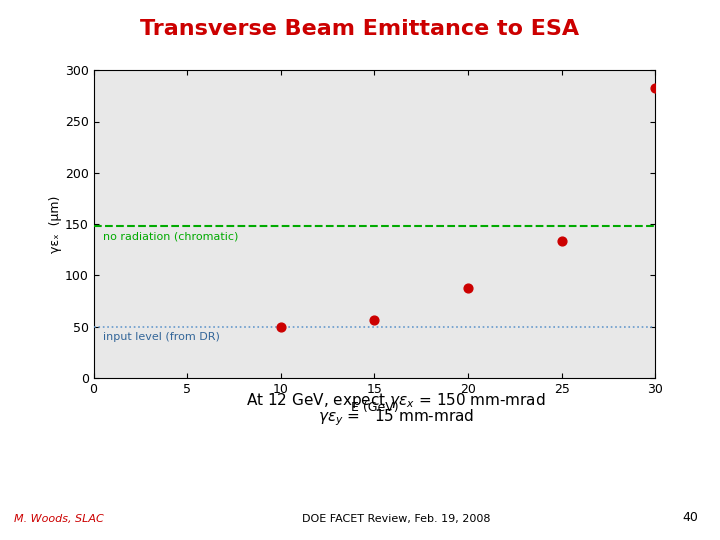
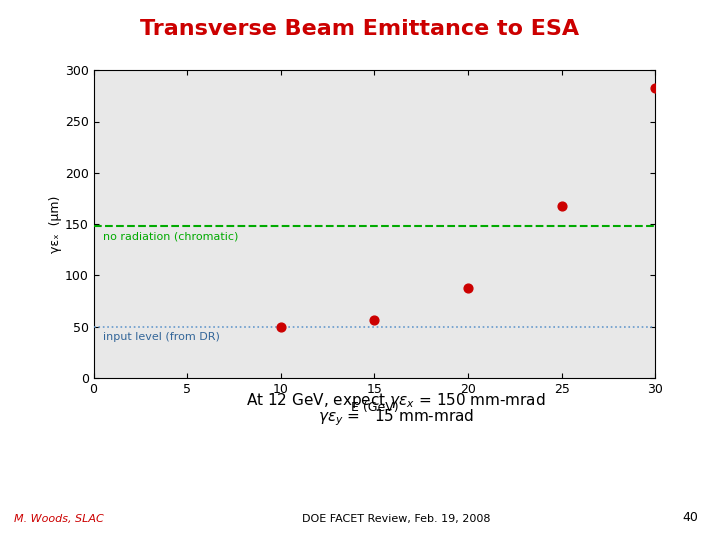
25: 134 -> 168
